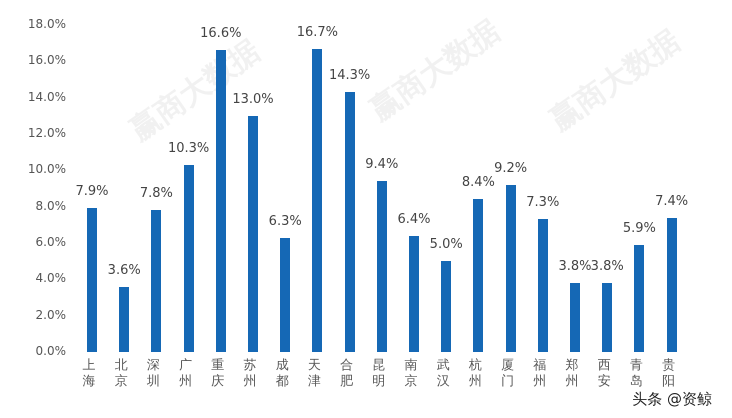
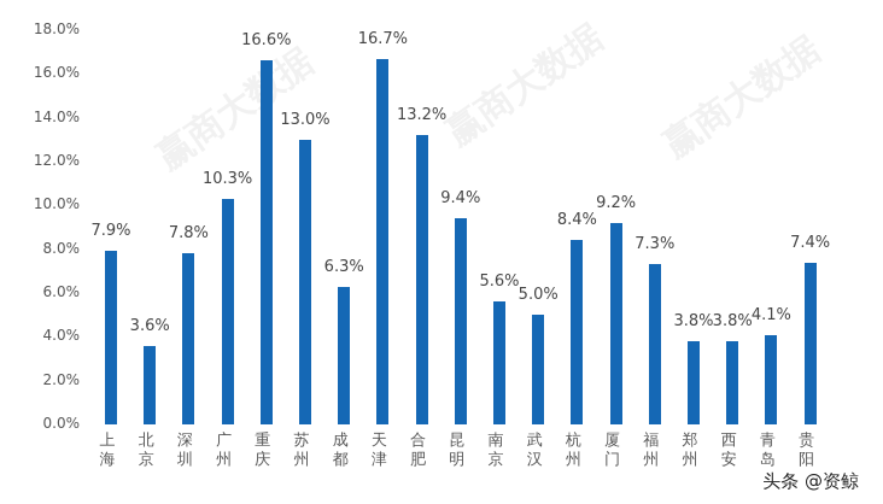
合肥: 14.3% -> 13.2%
南京: 6.4% -> 5.6%
青岛: 5.9% -> 4.1%
